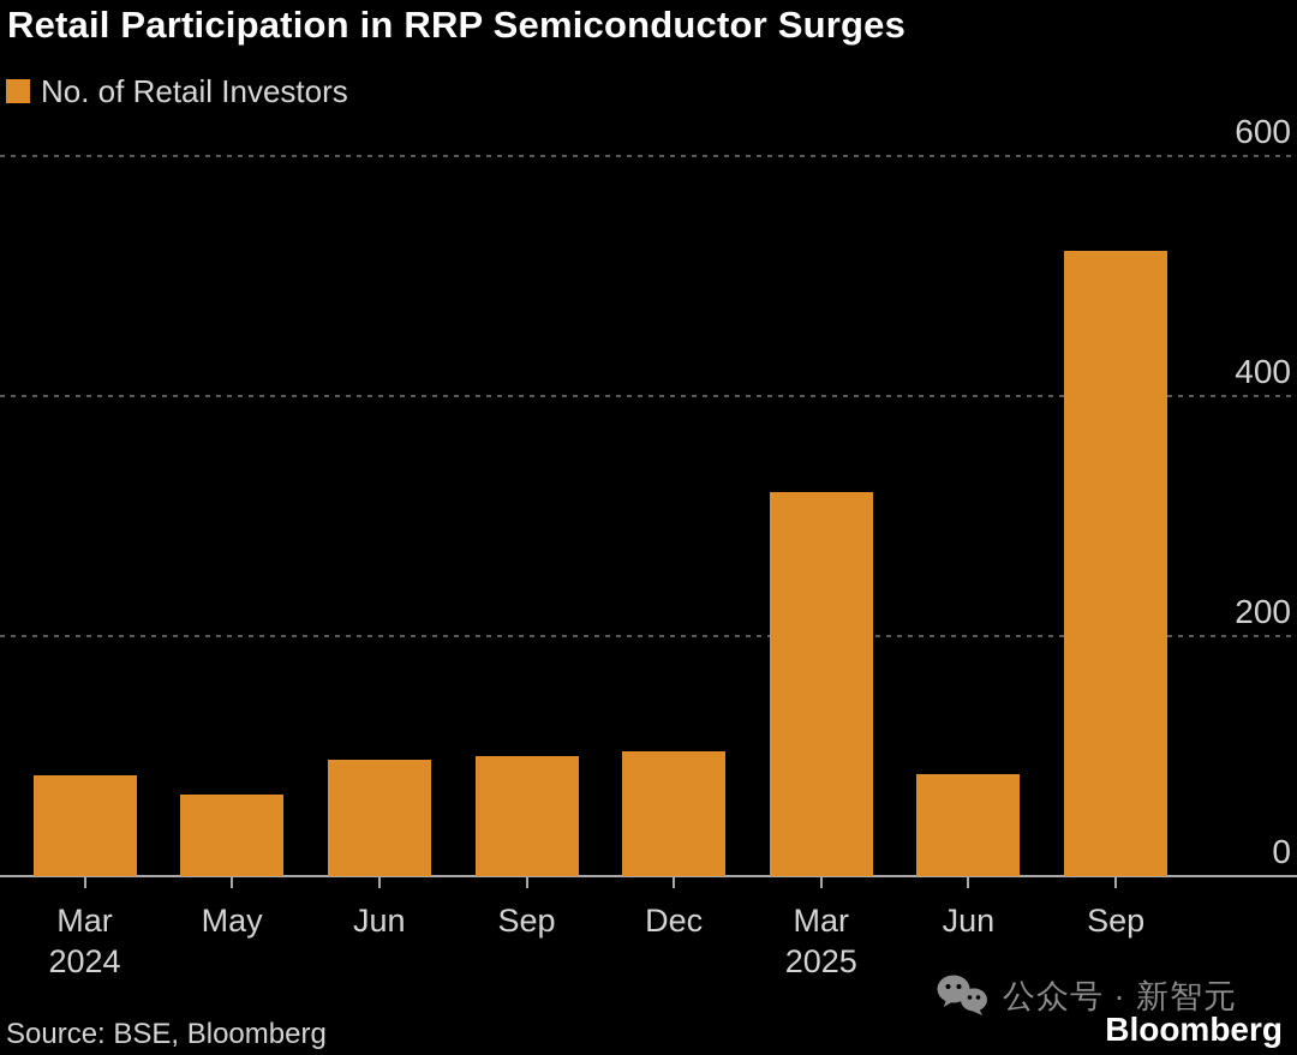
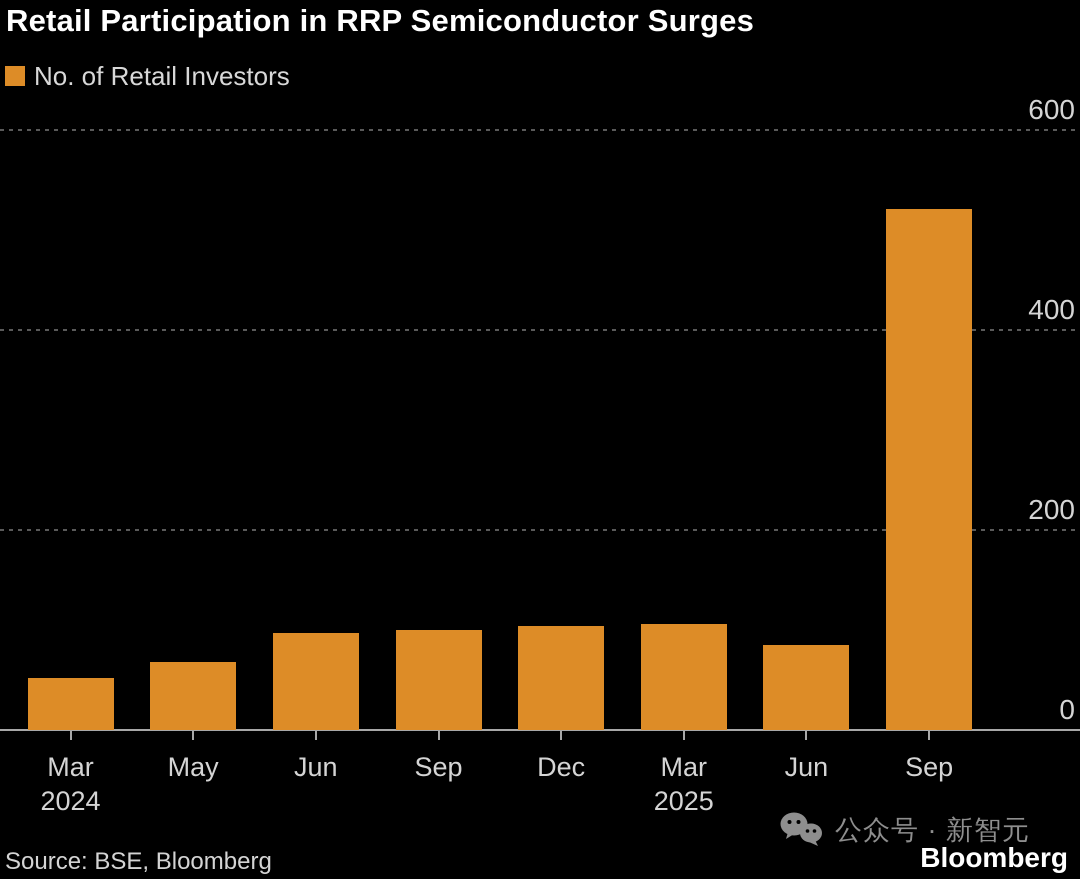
Mar 2024: 84 -> 52
Mar 2025: 320 -> 106
